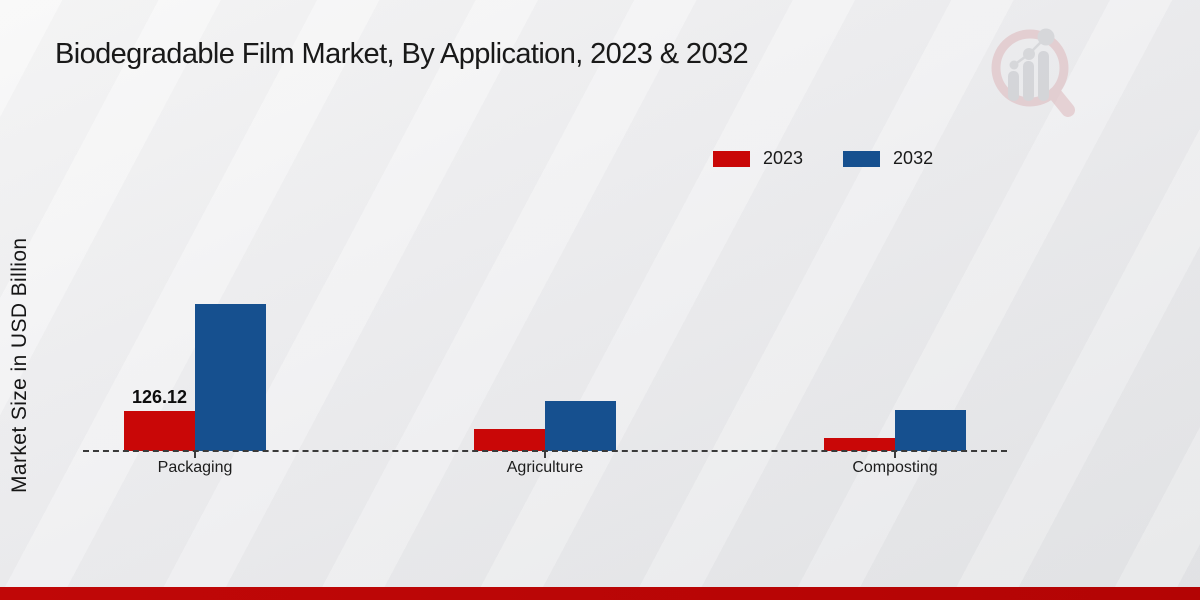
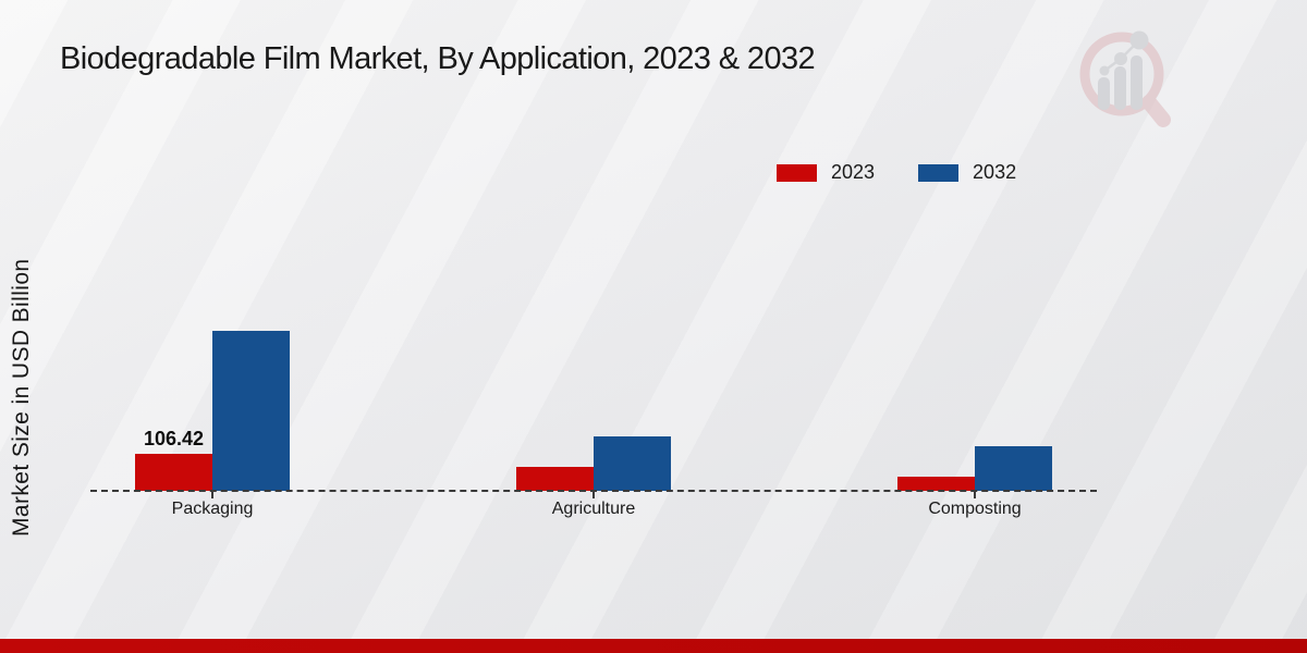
2023/Packaging: 126.12 -> 106.42
